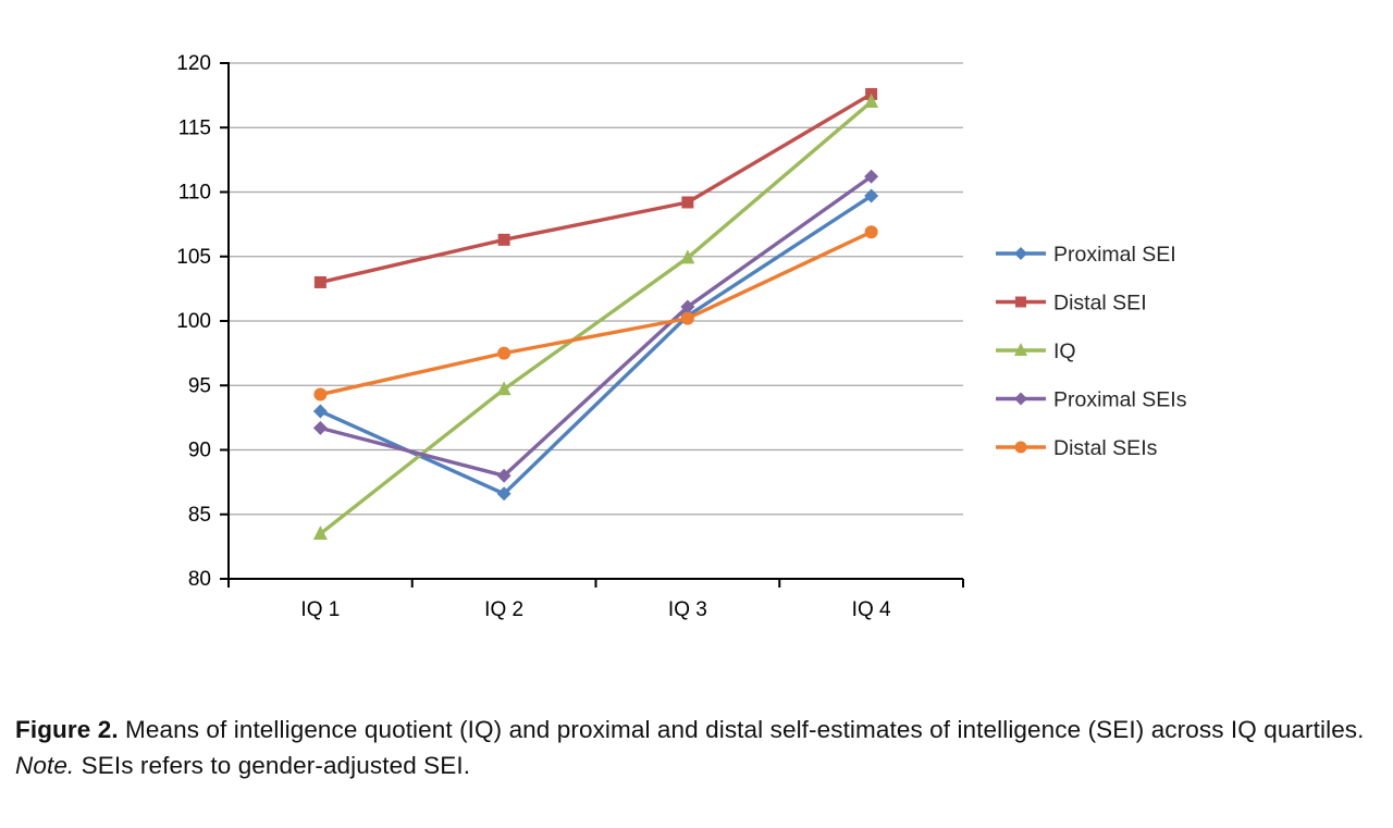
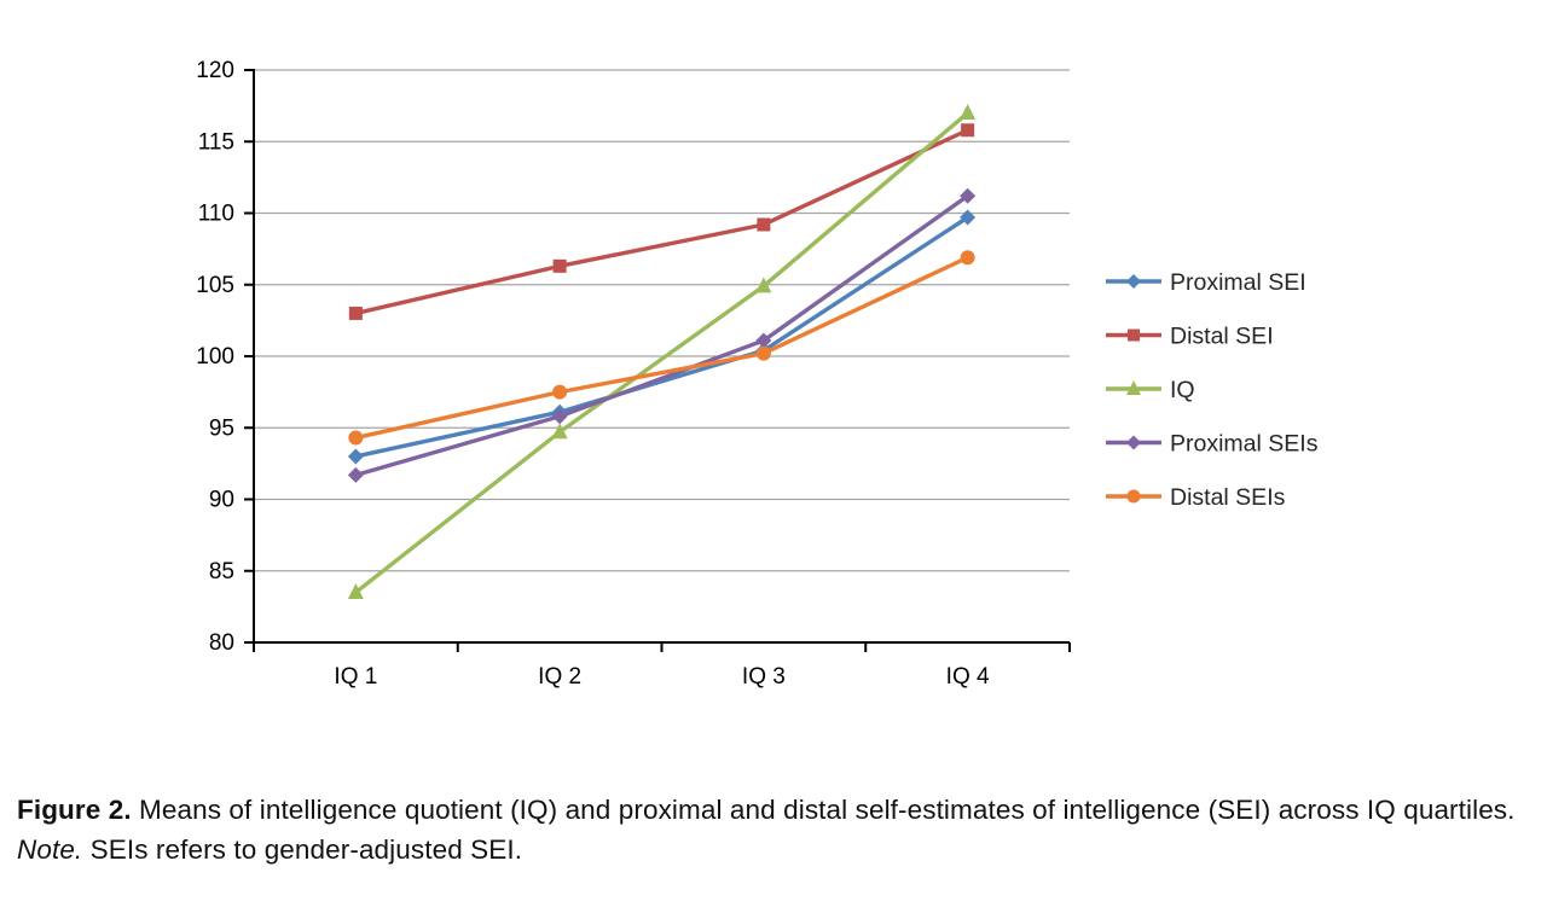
Proximal SEI/IQ 2: 86.6 -> 96.1
Proximal SEIs/IQ 2: 88.0 -> 95.8
Distal SEI/IQ 4: 117.6 -> 115.8
